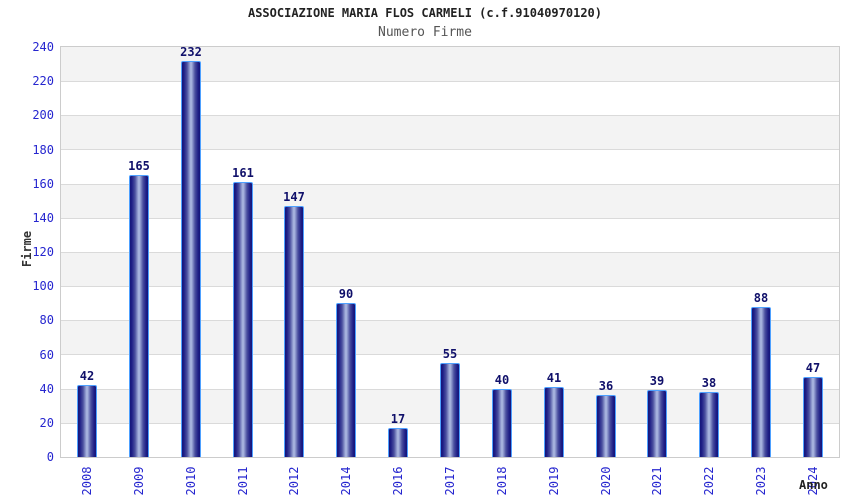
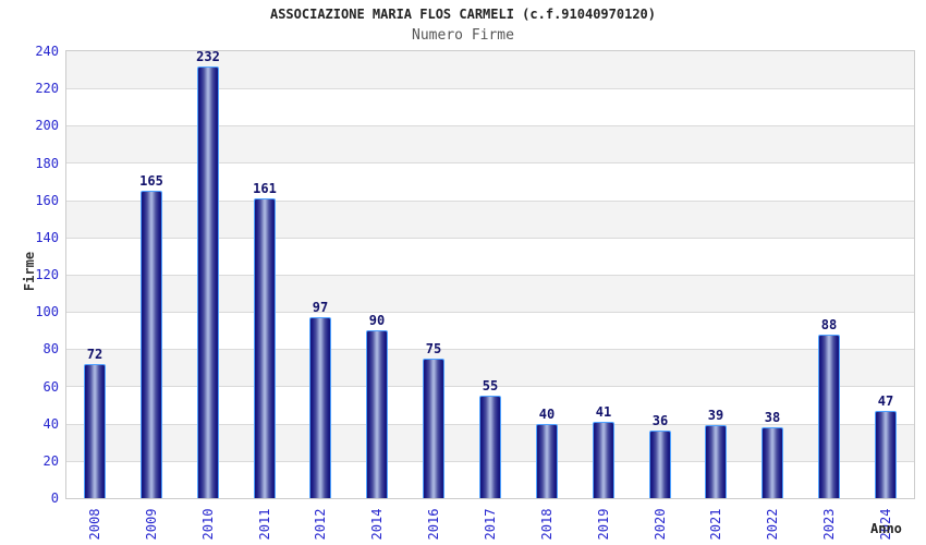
2008: 42 -> 72
2012: 147 -> 97
2016: 17 -> 75
